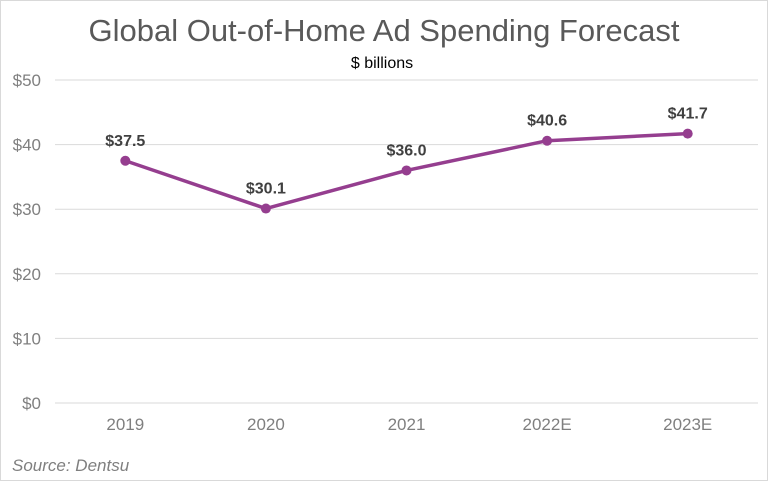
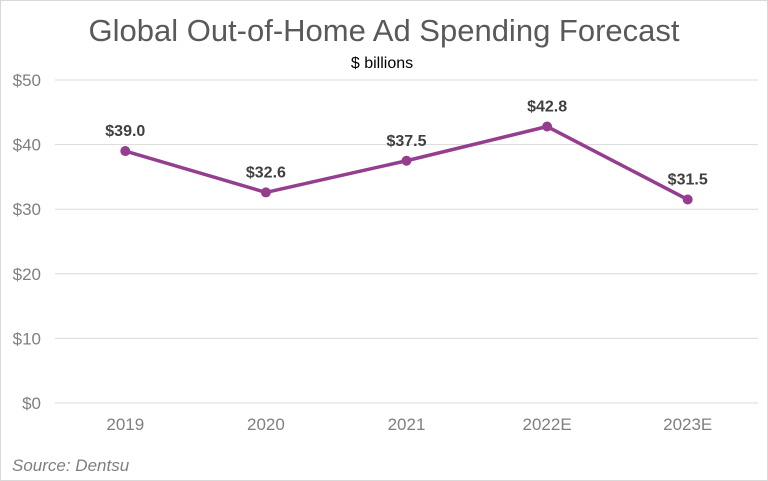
2019: $37.5 -> $39.0
2020: $30.1 -> $32.6
2021: $36.0 -> $37.5
2022E: $40.6 -> $42.8
2023E: $41.7 -> $31.5
